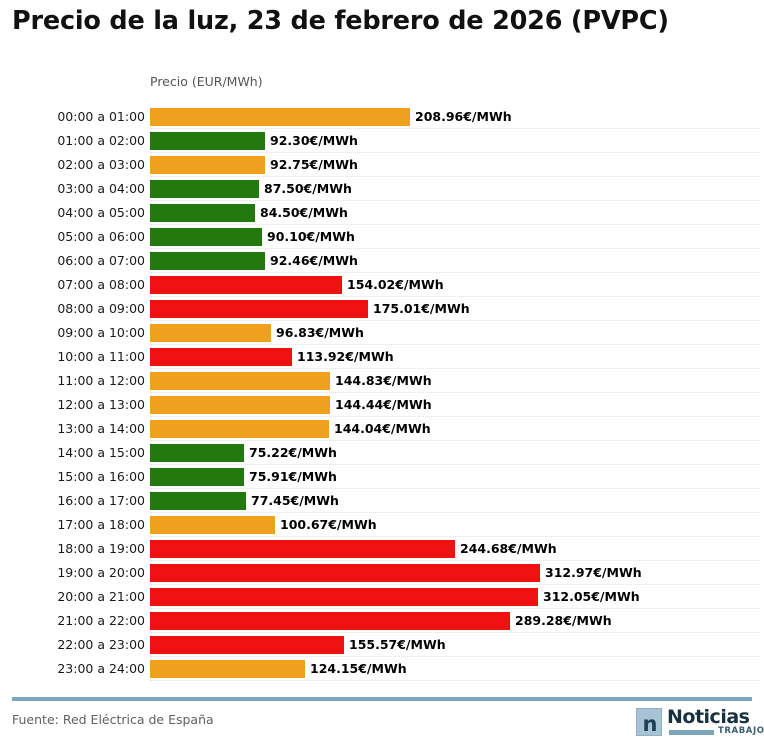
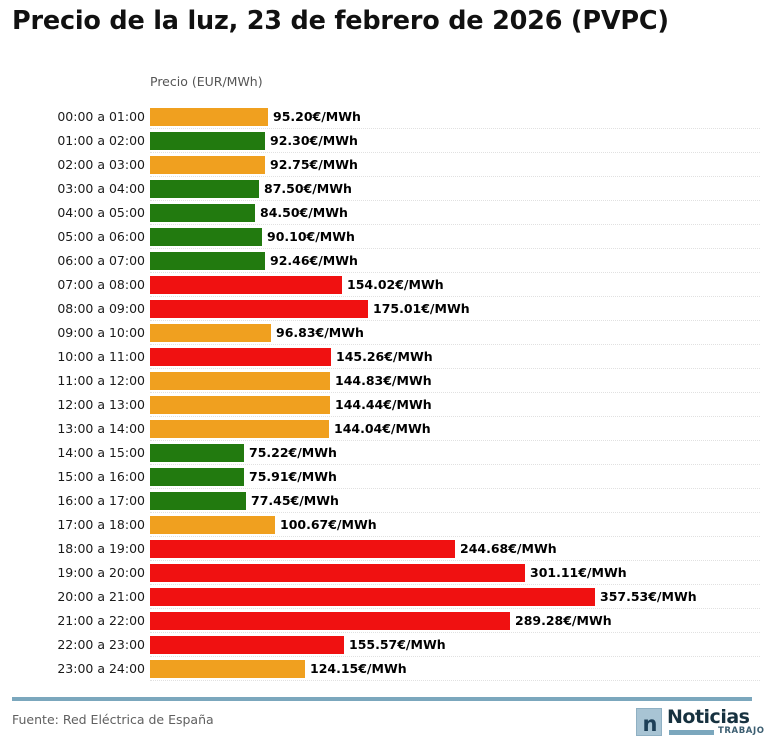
00:00 a 01:00: 208.96 -> 95.20
10:00 a 11:00: 113.92 -> 145.26
19:00 a 20:00: 312.97 -> 301.11
20:00 a 21:00: 312.05 -> 357.53
